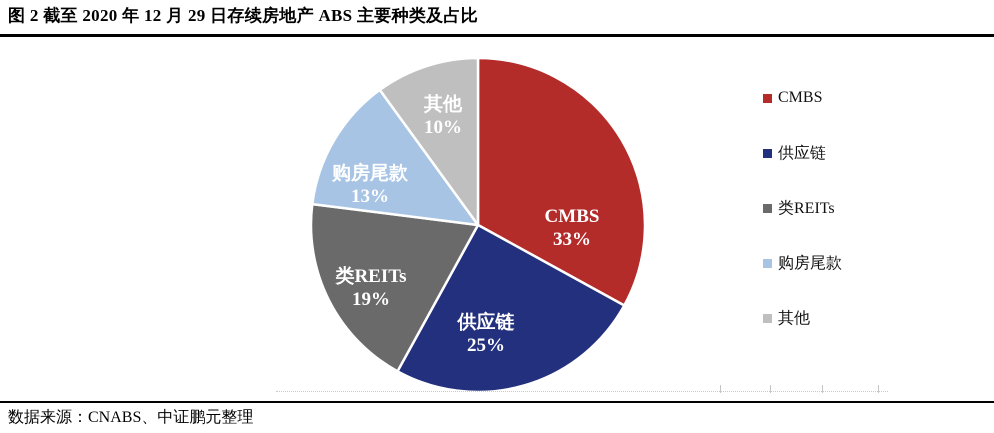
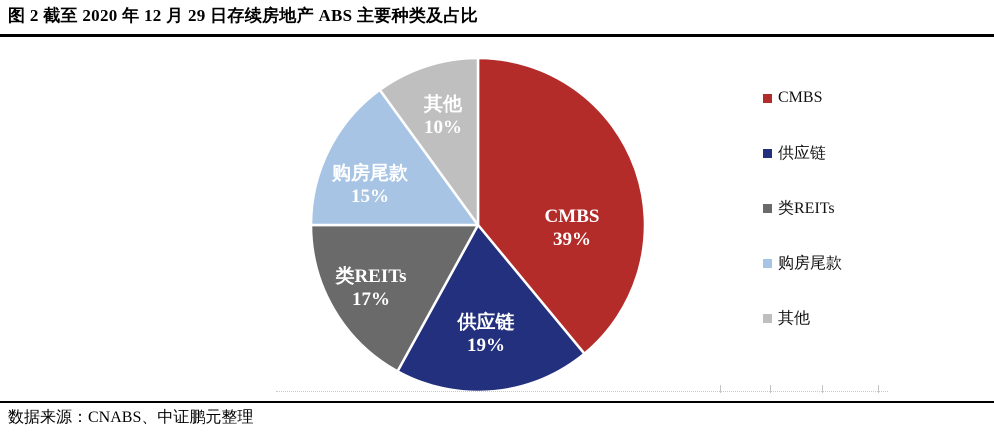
CMBS: 33% -> 39%
供应链: 25% -> 19%
类REITs: 19% -> 17%
购房尾款: 13% -> 15%
